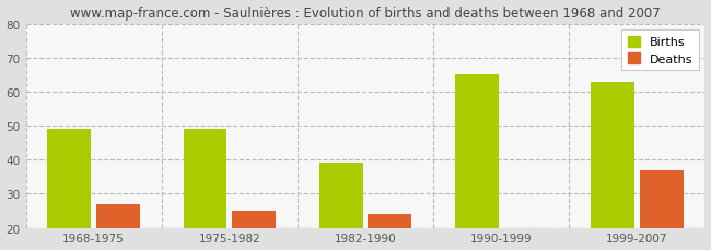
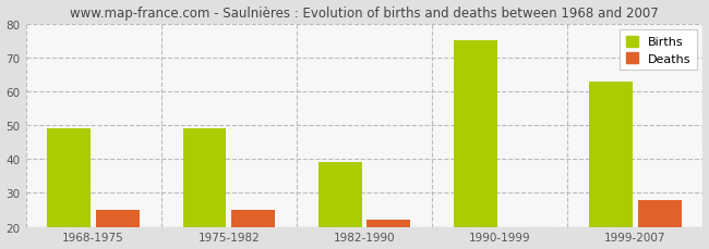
Deaths/1968-1975: 27 -> 25
Deaths/1982-1990: 24 -> 22
Births/1990-1999: 65 -> 75
Deaths/1999-2007: 37 -> 28
